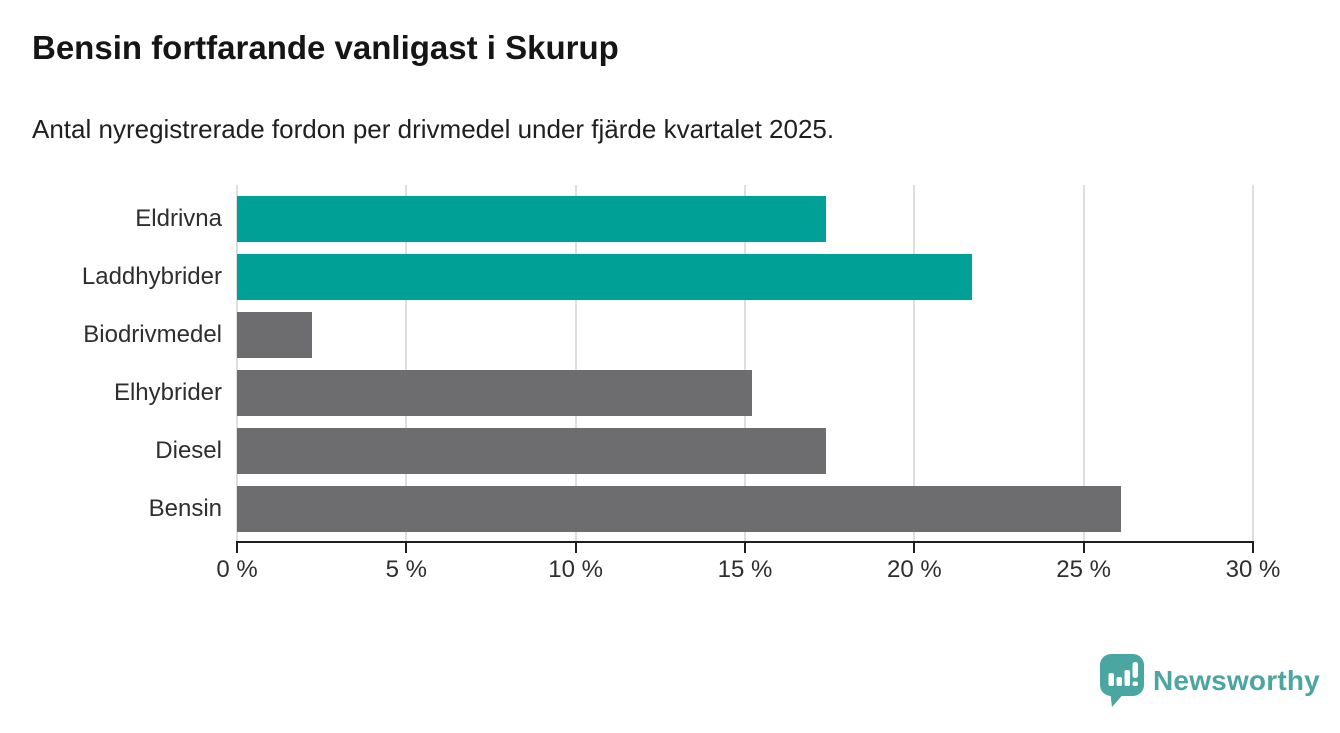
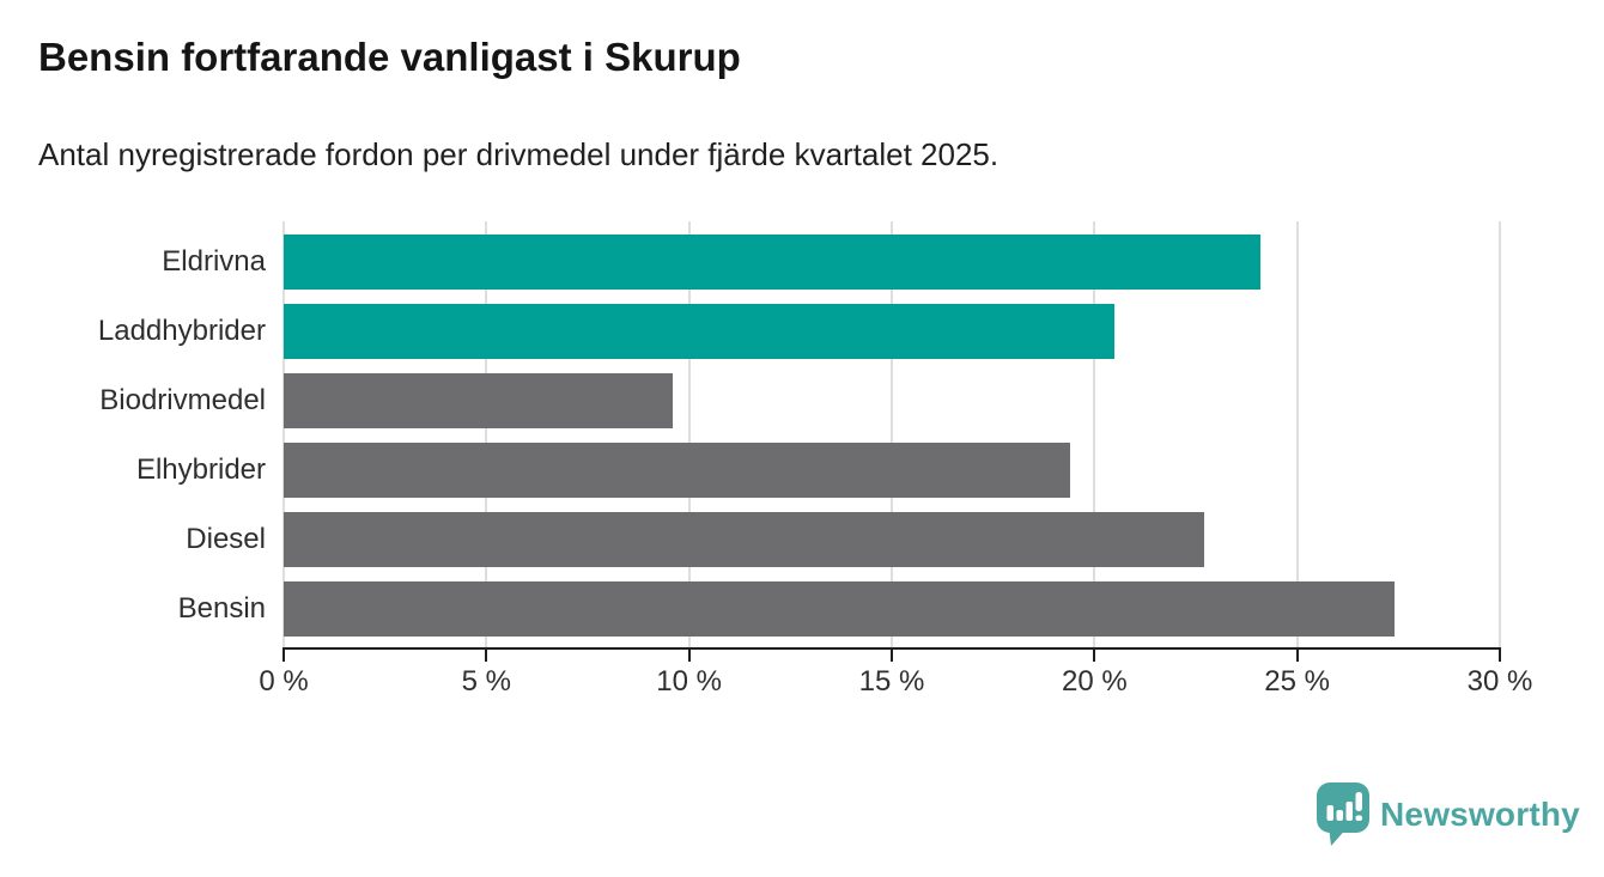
Eldrivna: 17.4% -> 24.1%
Laddhybrider: 21.7% -> 20.5%
Biodrivmedel: 2.2% -> 9.6%
Elhybrider: 15.2% -> 19.4%
Diesel: 17.4% -> 22.7%
Bensin: 26.1% -> 27.4%
